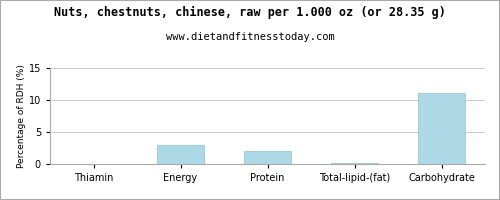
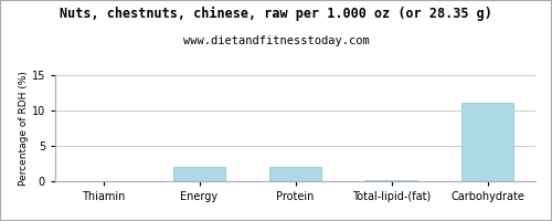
Energy: 3.0 -> 2.0
